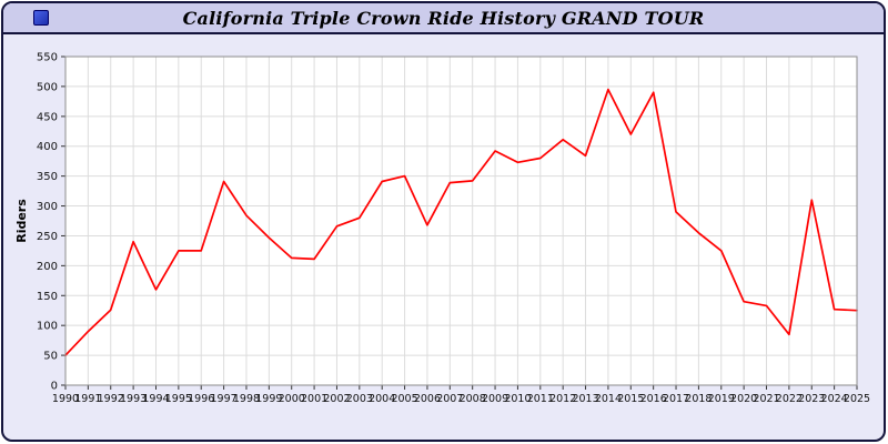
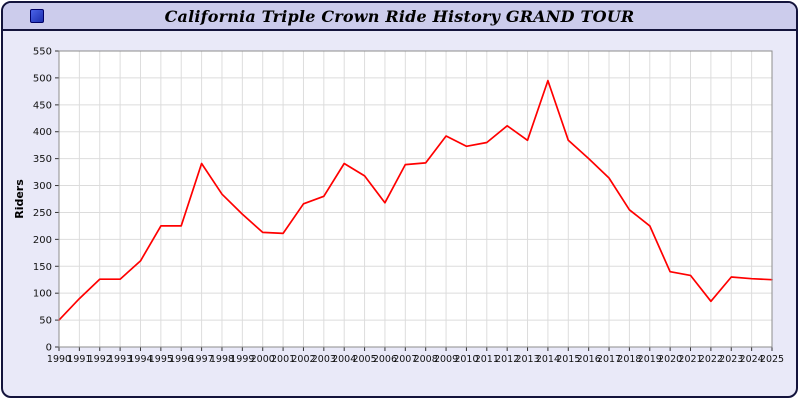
1993: 240 -> 130
2005: 350 -> 320
2015: 420 -> 380
2016: 490 -> 350
2017: 290 -> 310
2023: 310 -> 130
